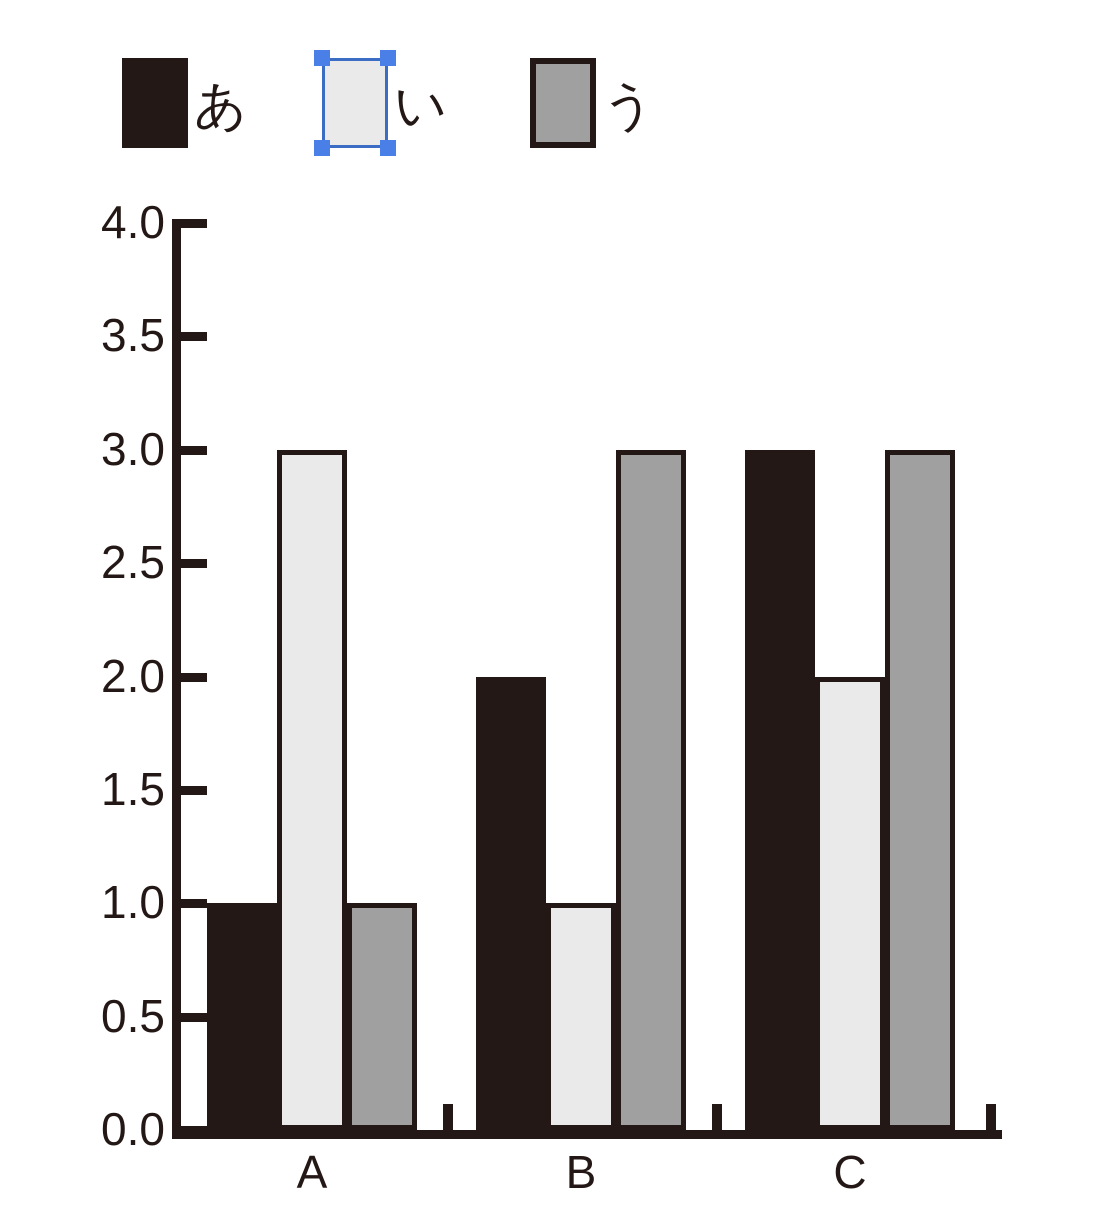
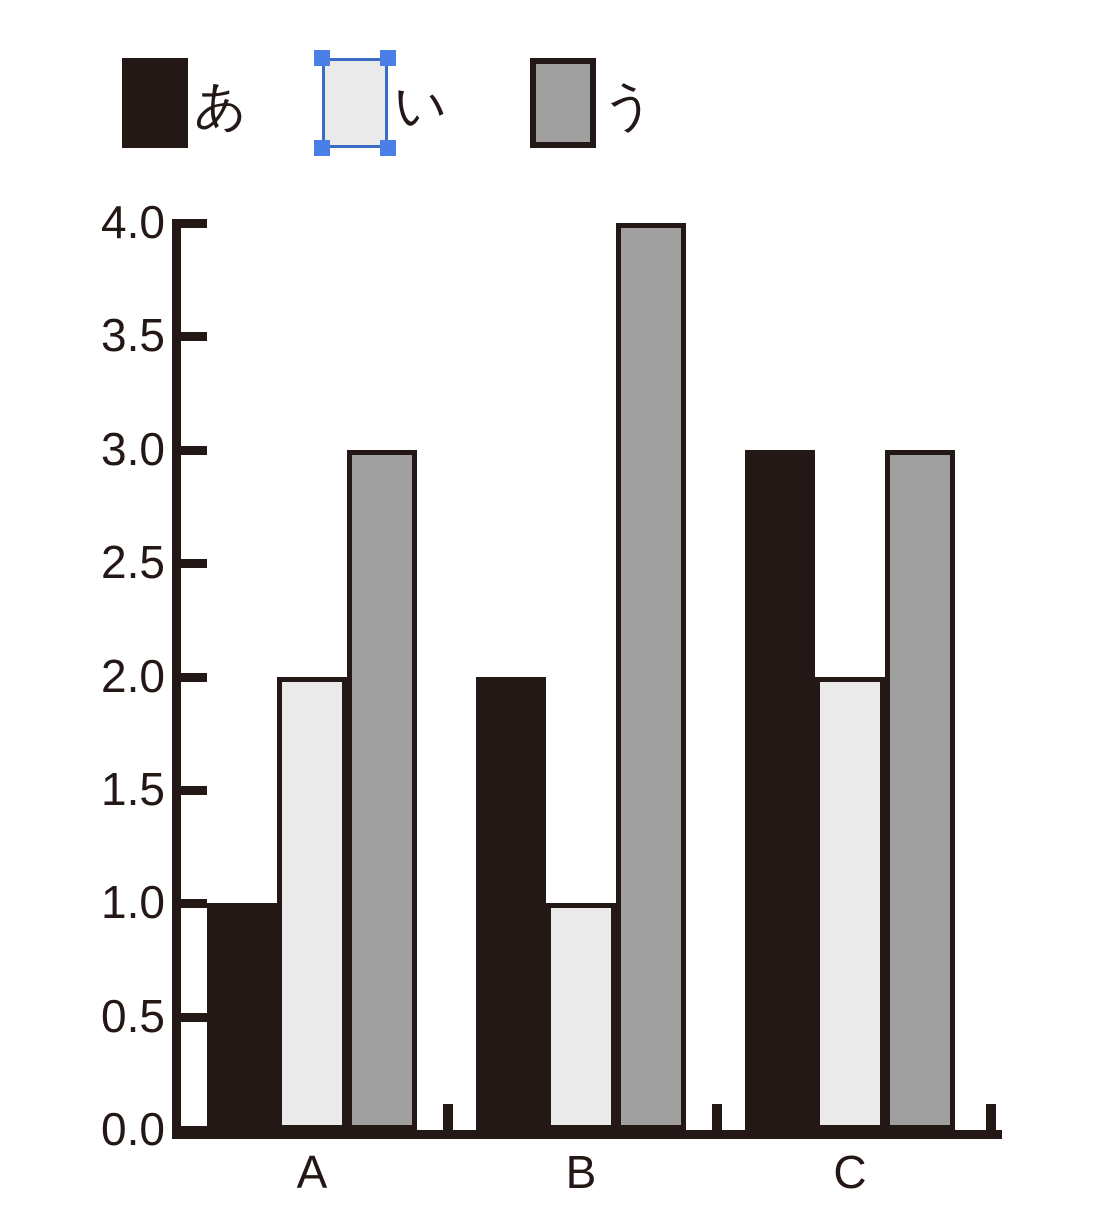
い/A: 3 -> 2
う/A: 1 -> 3
う/B: 3 -> 4
